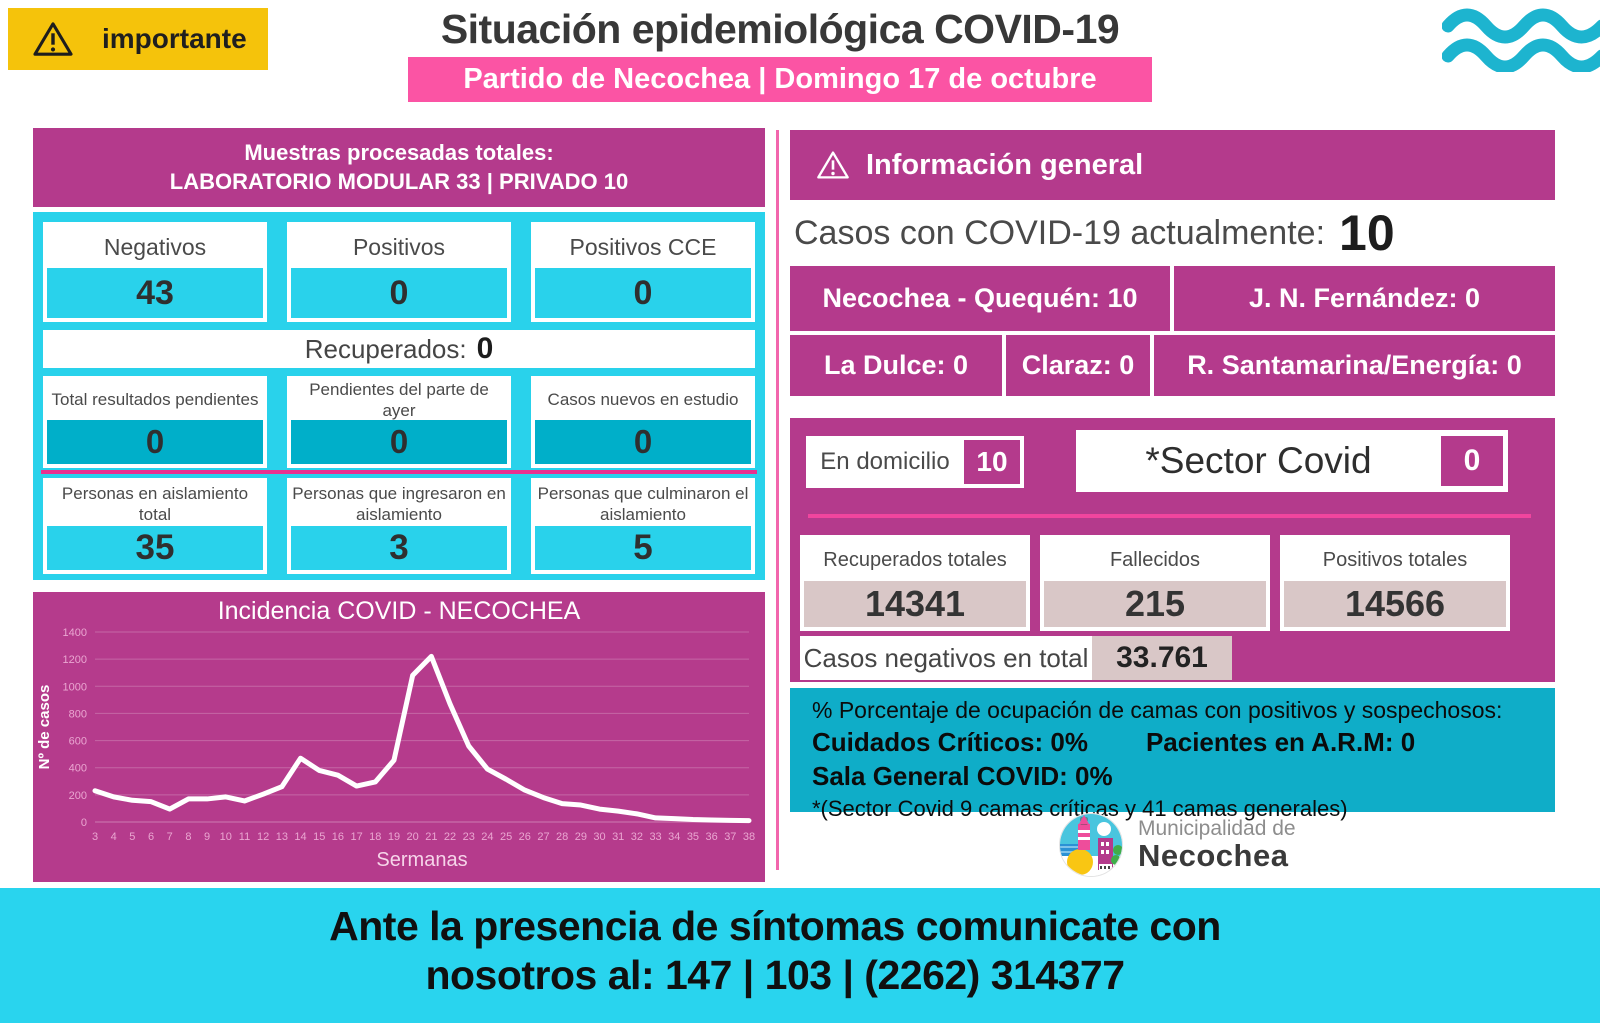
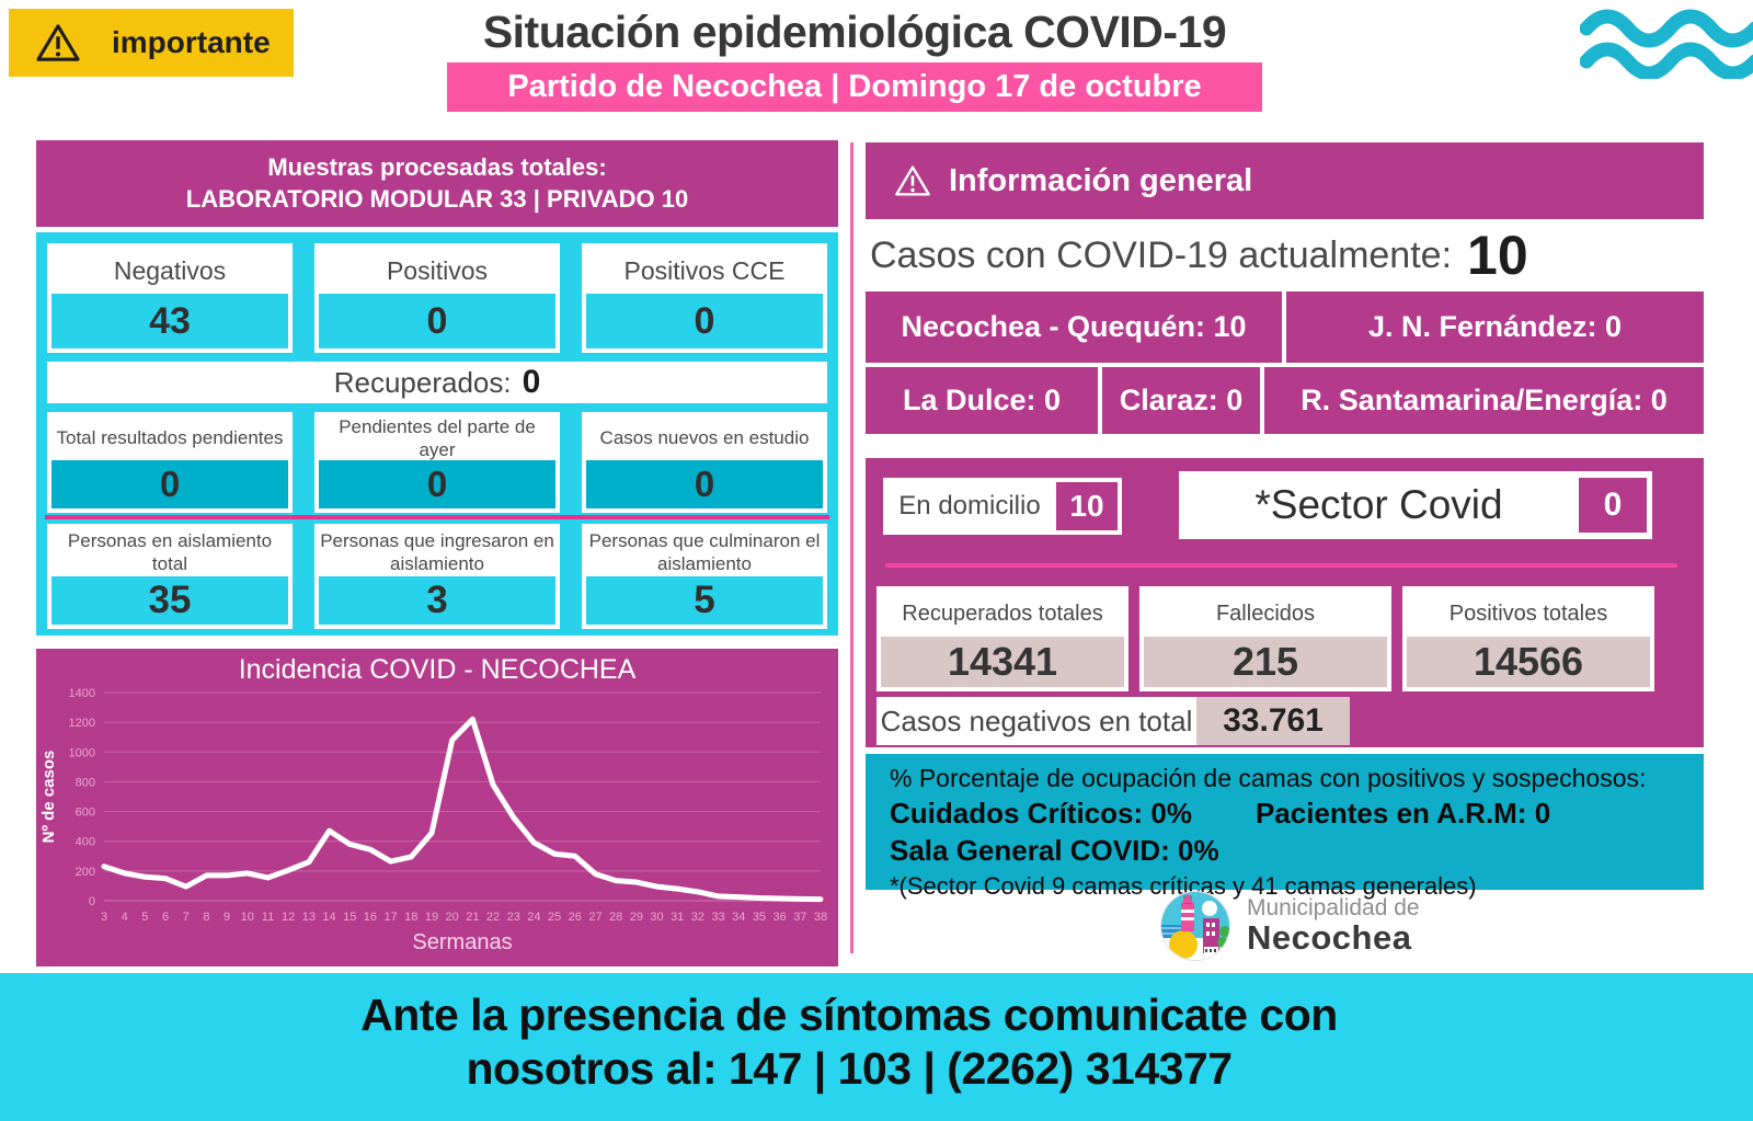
22: 870 -> 780
26: 240 -> 300
